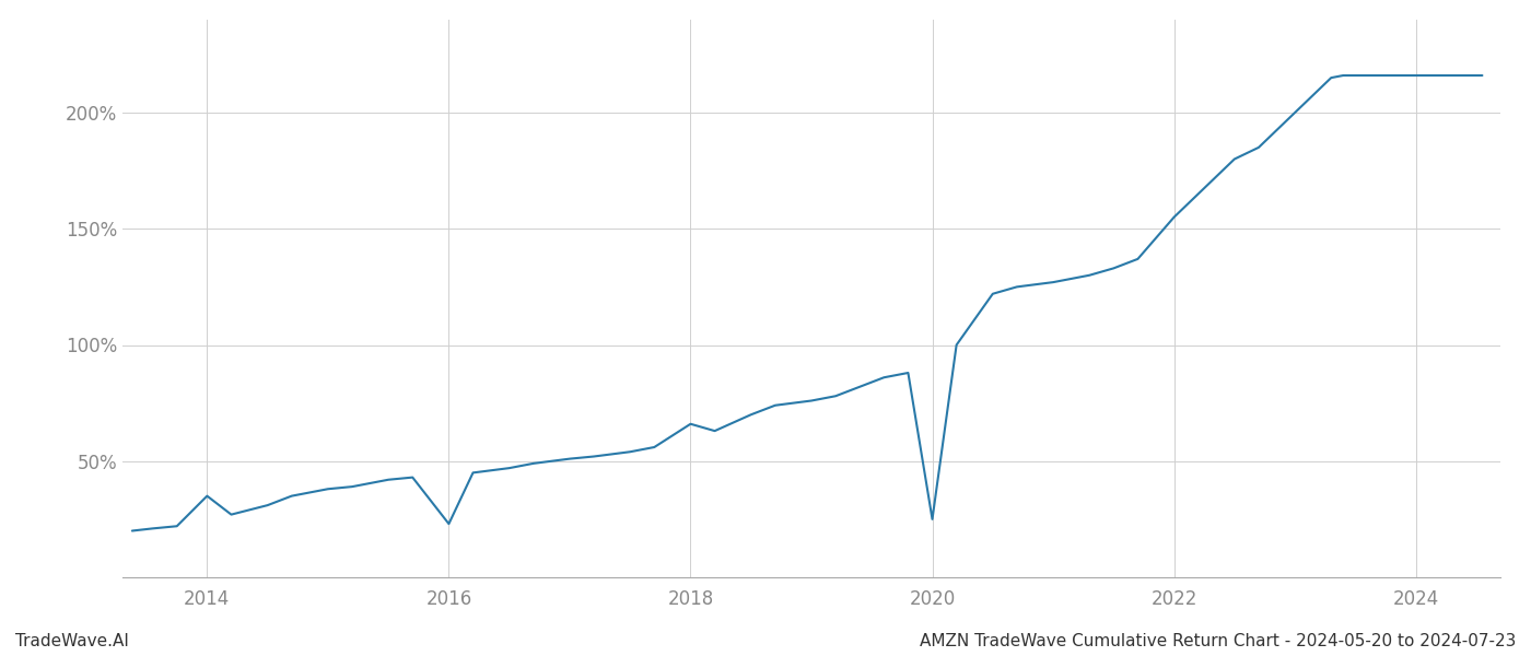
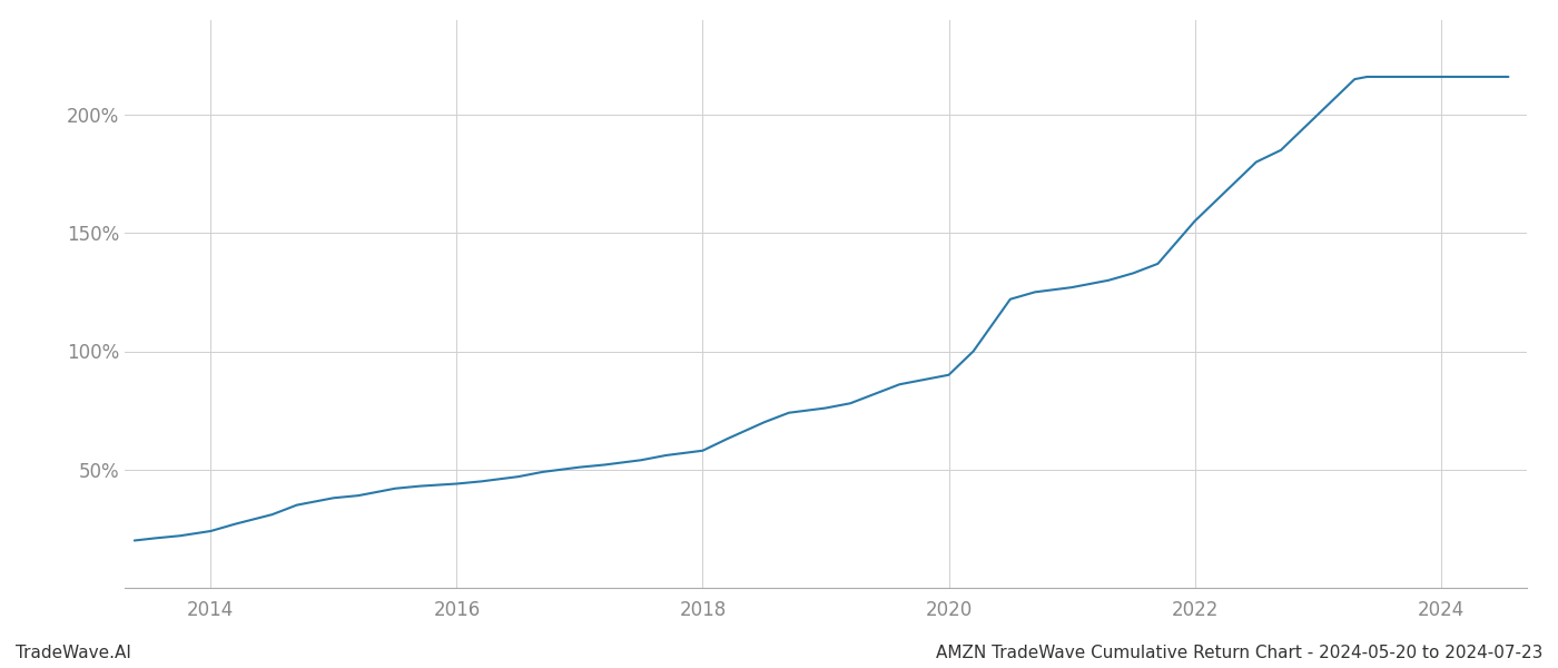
2014: 35% -> 24%
2016: 23% -> 44%
2018: 66% -> 58%
2020: 25% -> 90%
